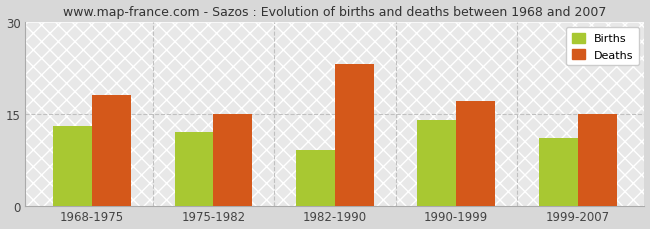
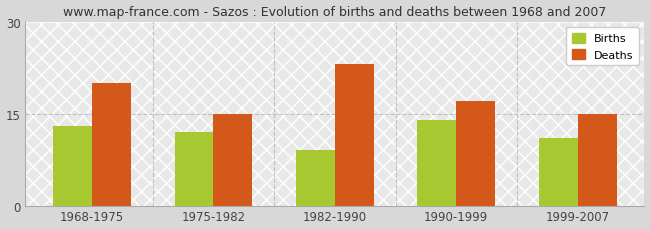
Deaths/1968-1975: 18 -> 20
